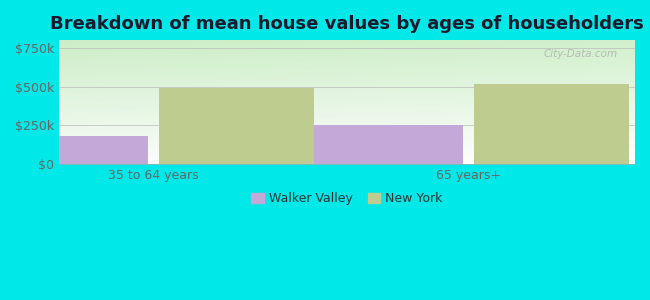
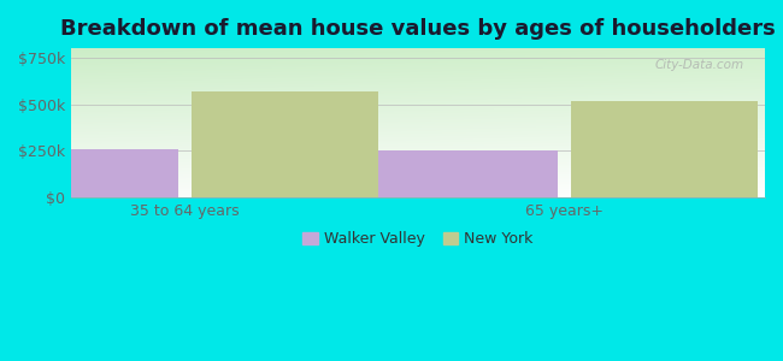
Walker Valley/35 to 64 years: $180k -> $260k
New York/35 to 64 years: $490k -> $570k
